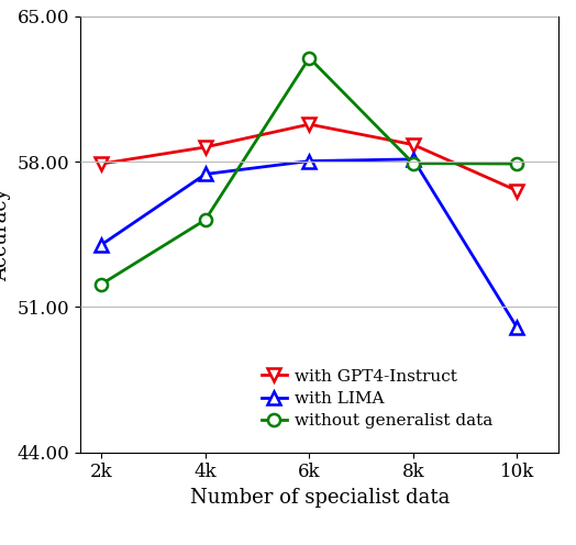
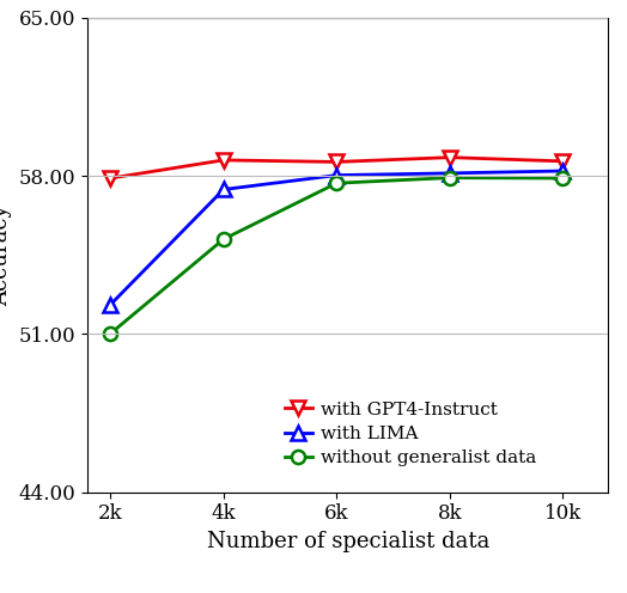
with LIMA/2k: 54.0 -> 52.3
without generalist data/2k: 52.1 -> 51.0
with GPT4-Instruct/6k: 59.8 -> 58.6
without generalist data/6k: 63.0 -> 57.7
with GPT4-Instruct/10k: 56.6 -> 58.6
with LIMA/10k: 50.0 -> 58.2
